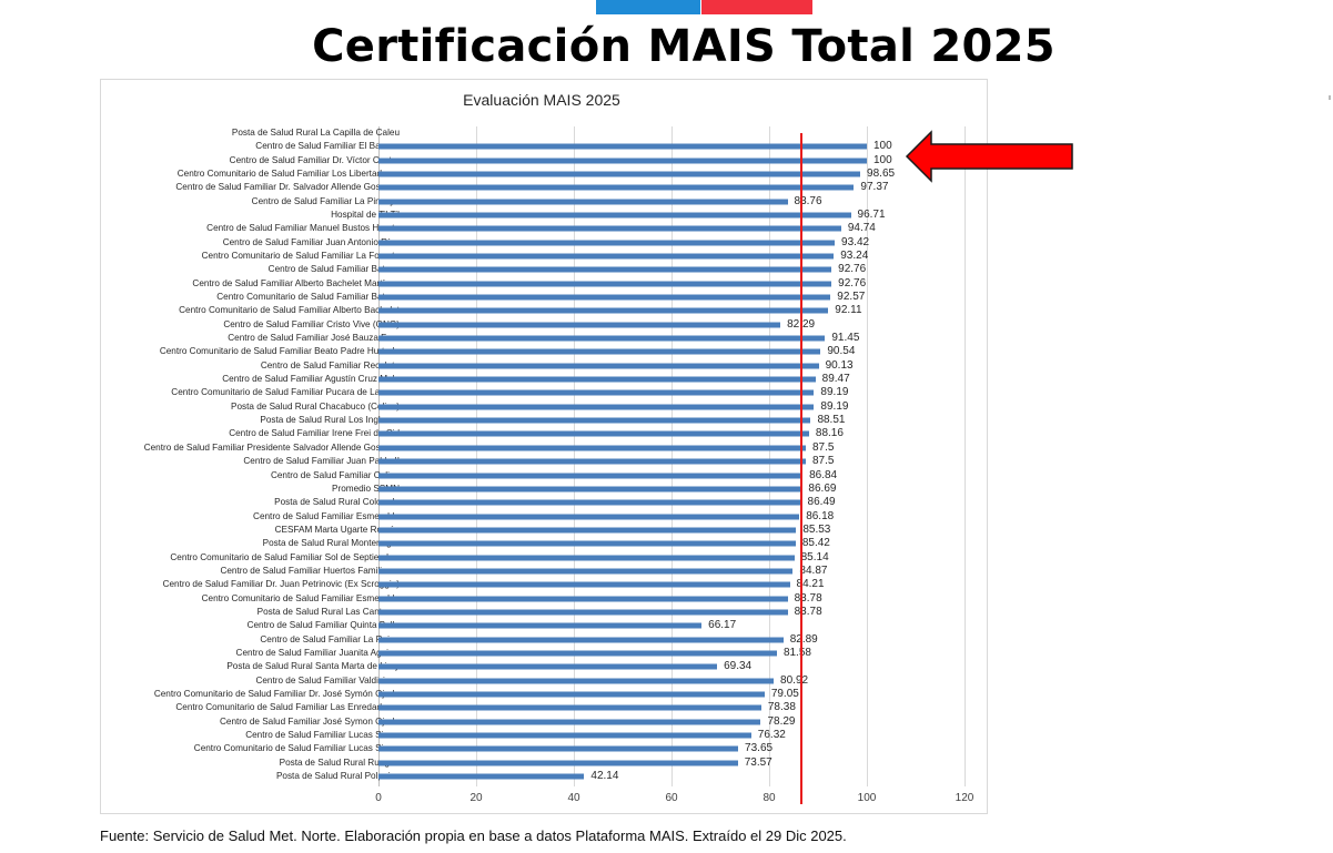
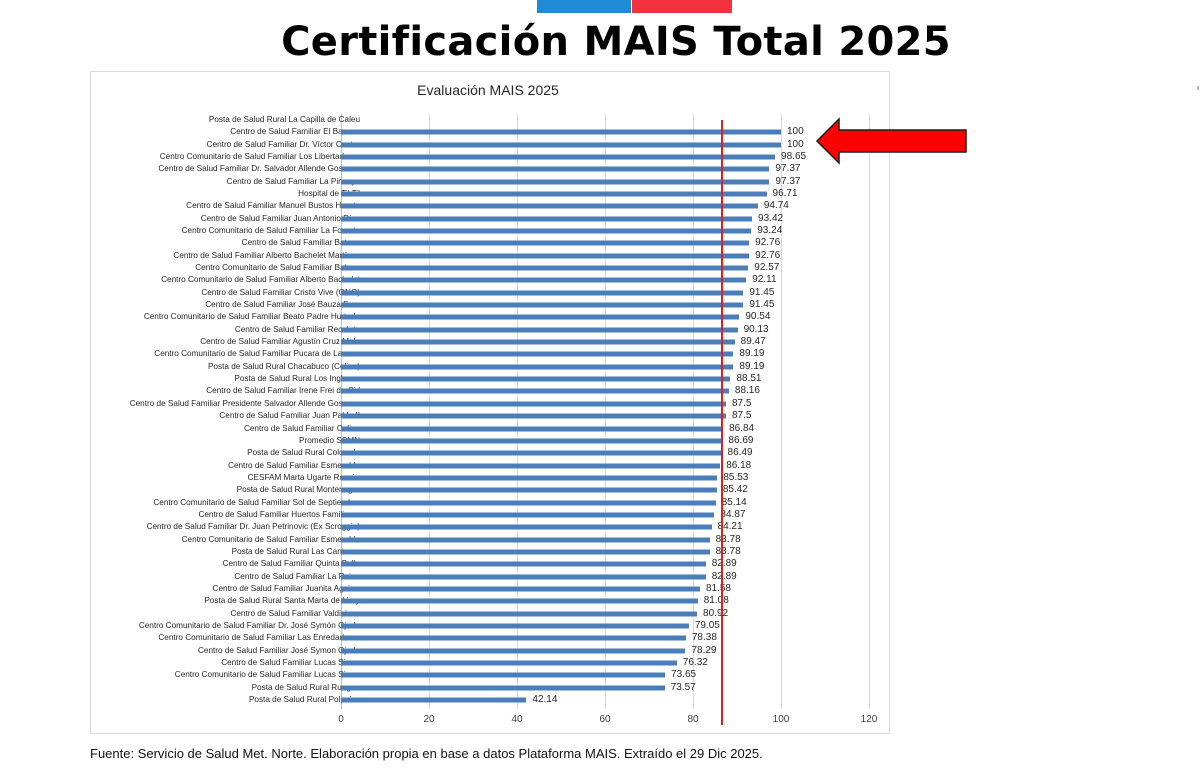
Centro de Salud Familiar La Pincoya: 83.76 -> 97.37
Centro de Salud Familiar Cristo Vive (ONG): 82.29 -> 91.45
Centro de Salud Familiar Quinta Bella: 66.17 -> 82.89
Posta de Salud Rural Santa Marta de Liray: 69.34 -> 81.08
